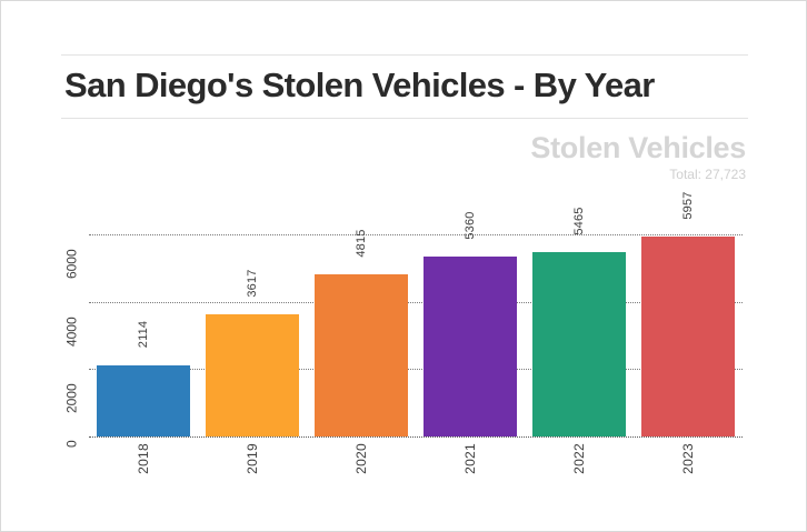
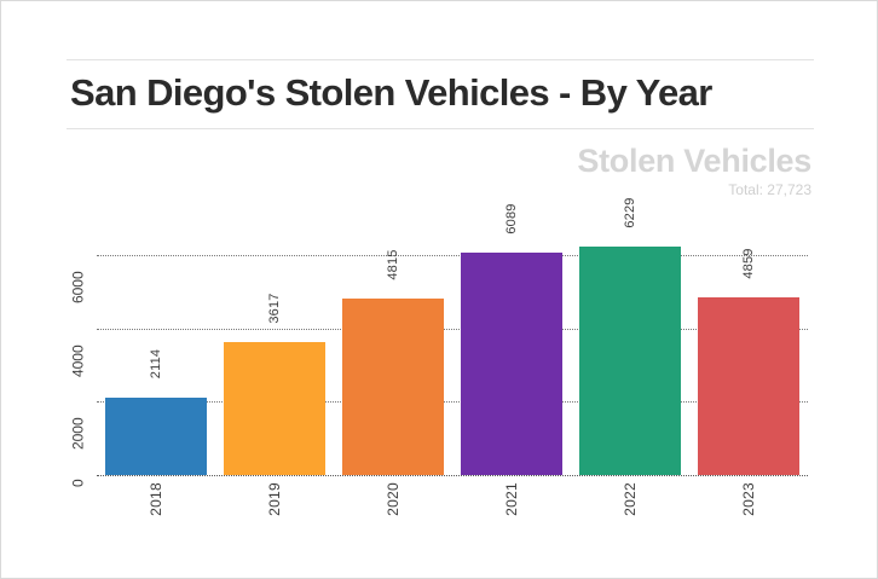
2021: 5360 -> 6089
2022: 5465 -> 6229
2023: 5957 -> 4859
